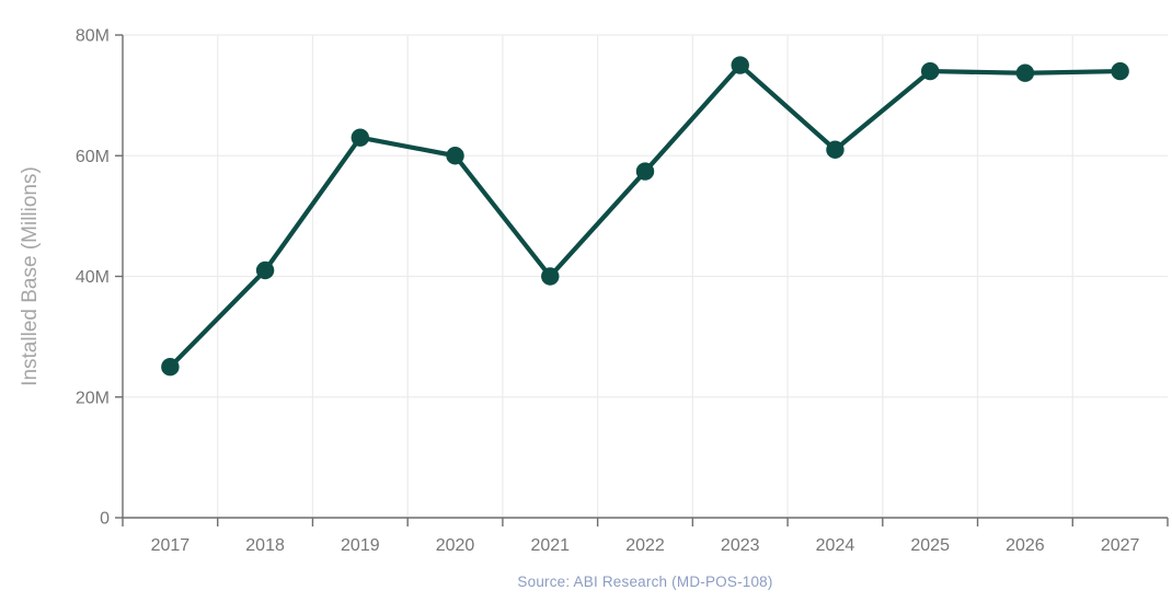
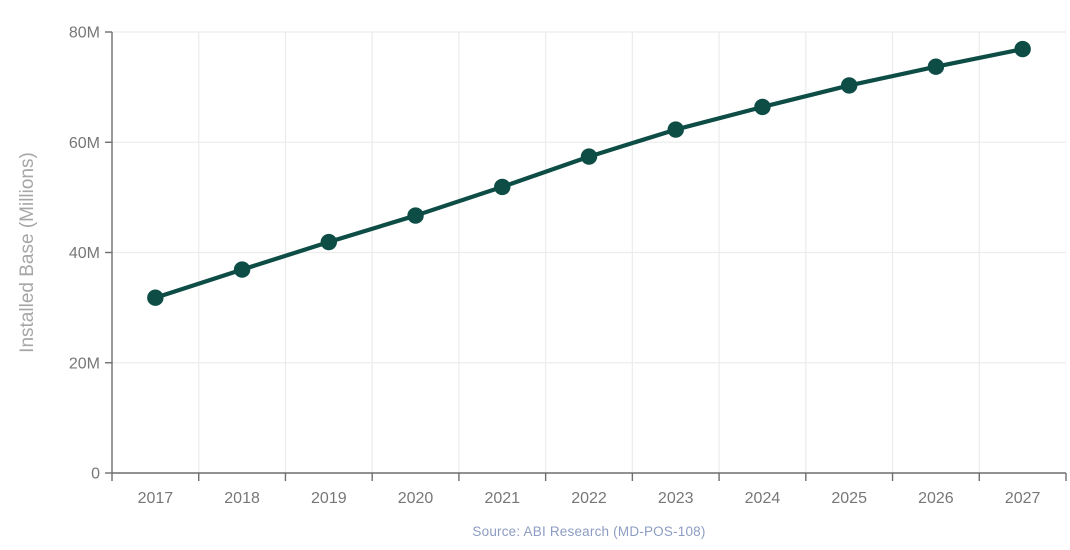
2017: 25M -> 32M
2018: 41M -> 37M
2019: 63M -> 42M
2020: 60M -> 47M
2021: 40M -> 52M
2023: 75M -> 62M
2024: 61M -> 66M
2025: 74M -> 70M
2027: 74M -> 77M
